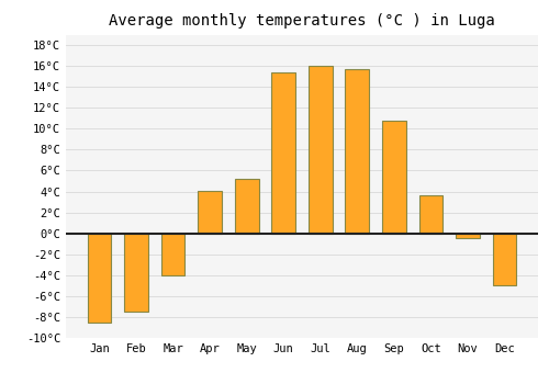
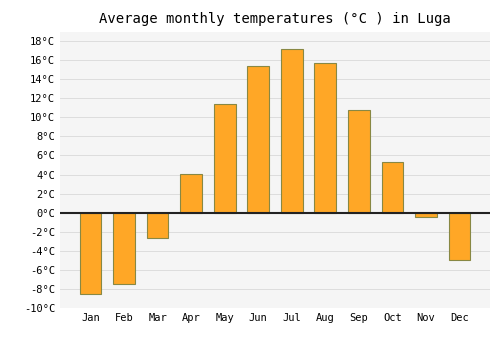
Mar: -4.0°C -> -2.7°C
May: 5.2°C -> 11.4°C
Jul: 16.0°C -> 17.2°C
Oct: 3.6°C -> 5.3°C
